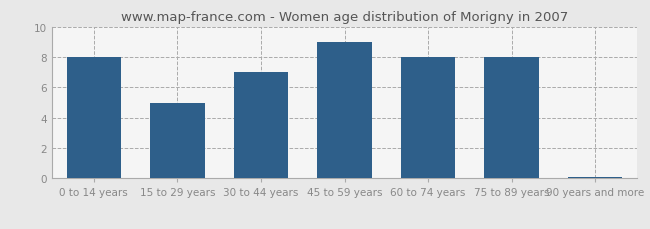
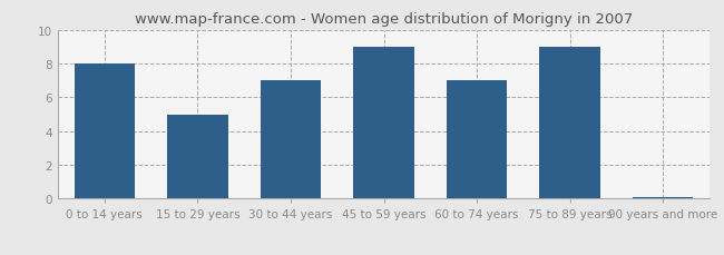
60 to 74 years: 8.0 -> 7.0
75 to 89 years: 8.0 -> 9.0
